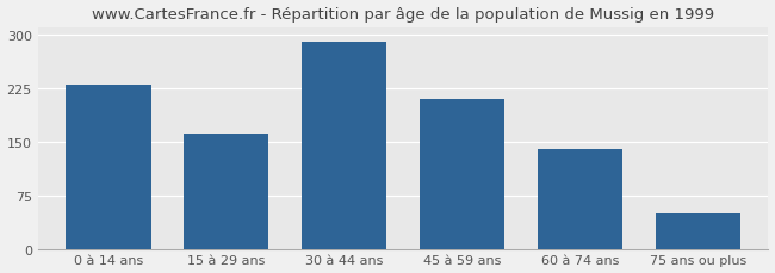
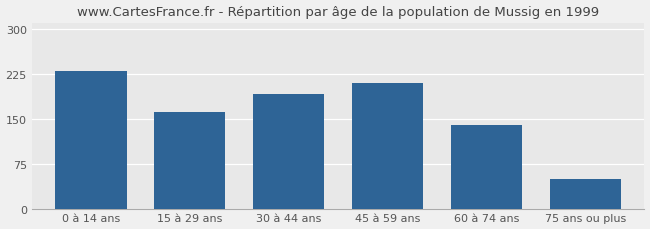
30 à 44 ans: 290 -> 192
